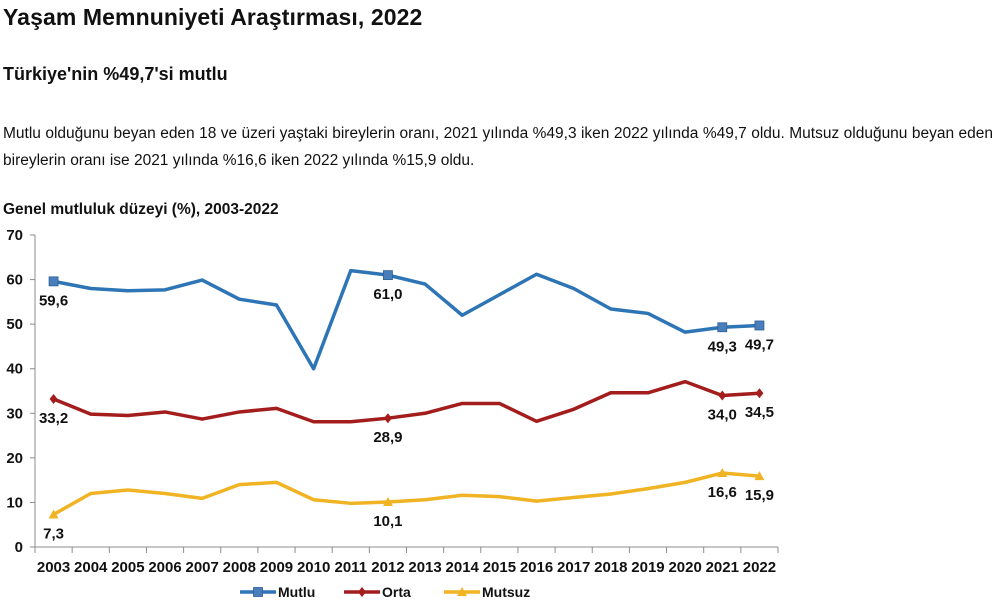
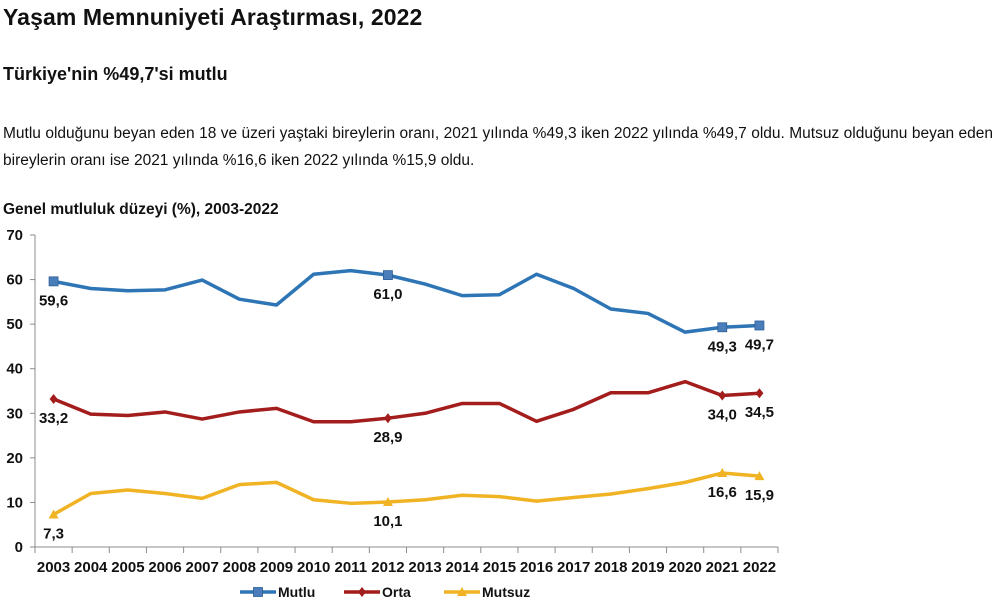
Mutlu/2010: 40 -> 61
Mutlu/2014: 52 -> 56
